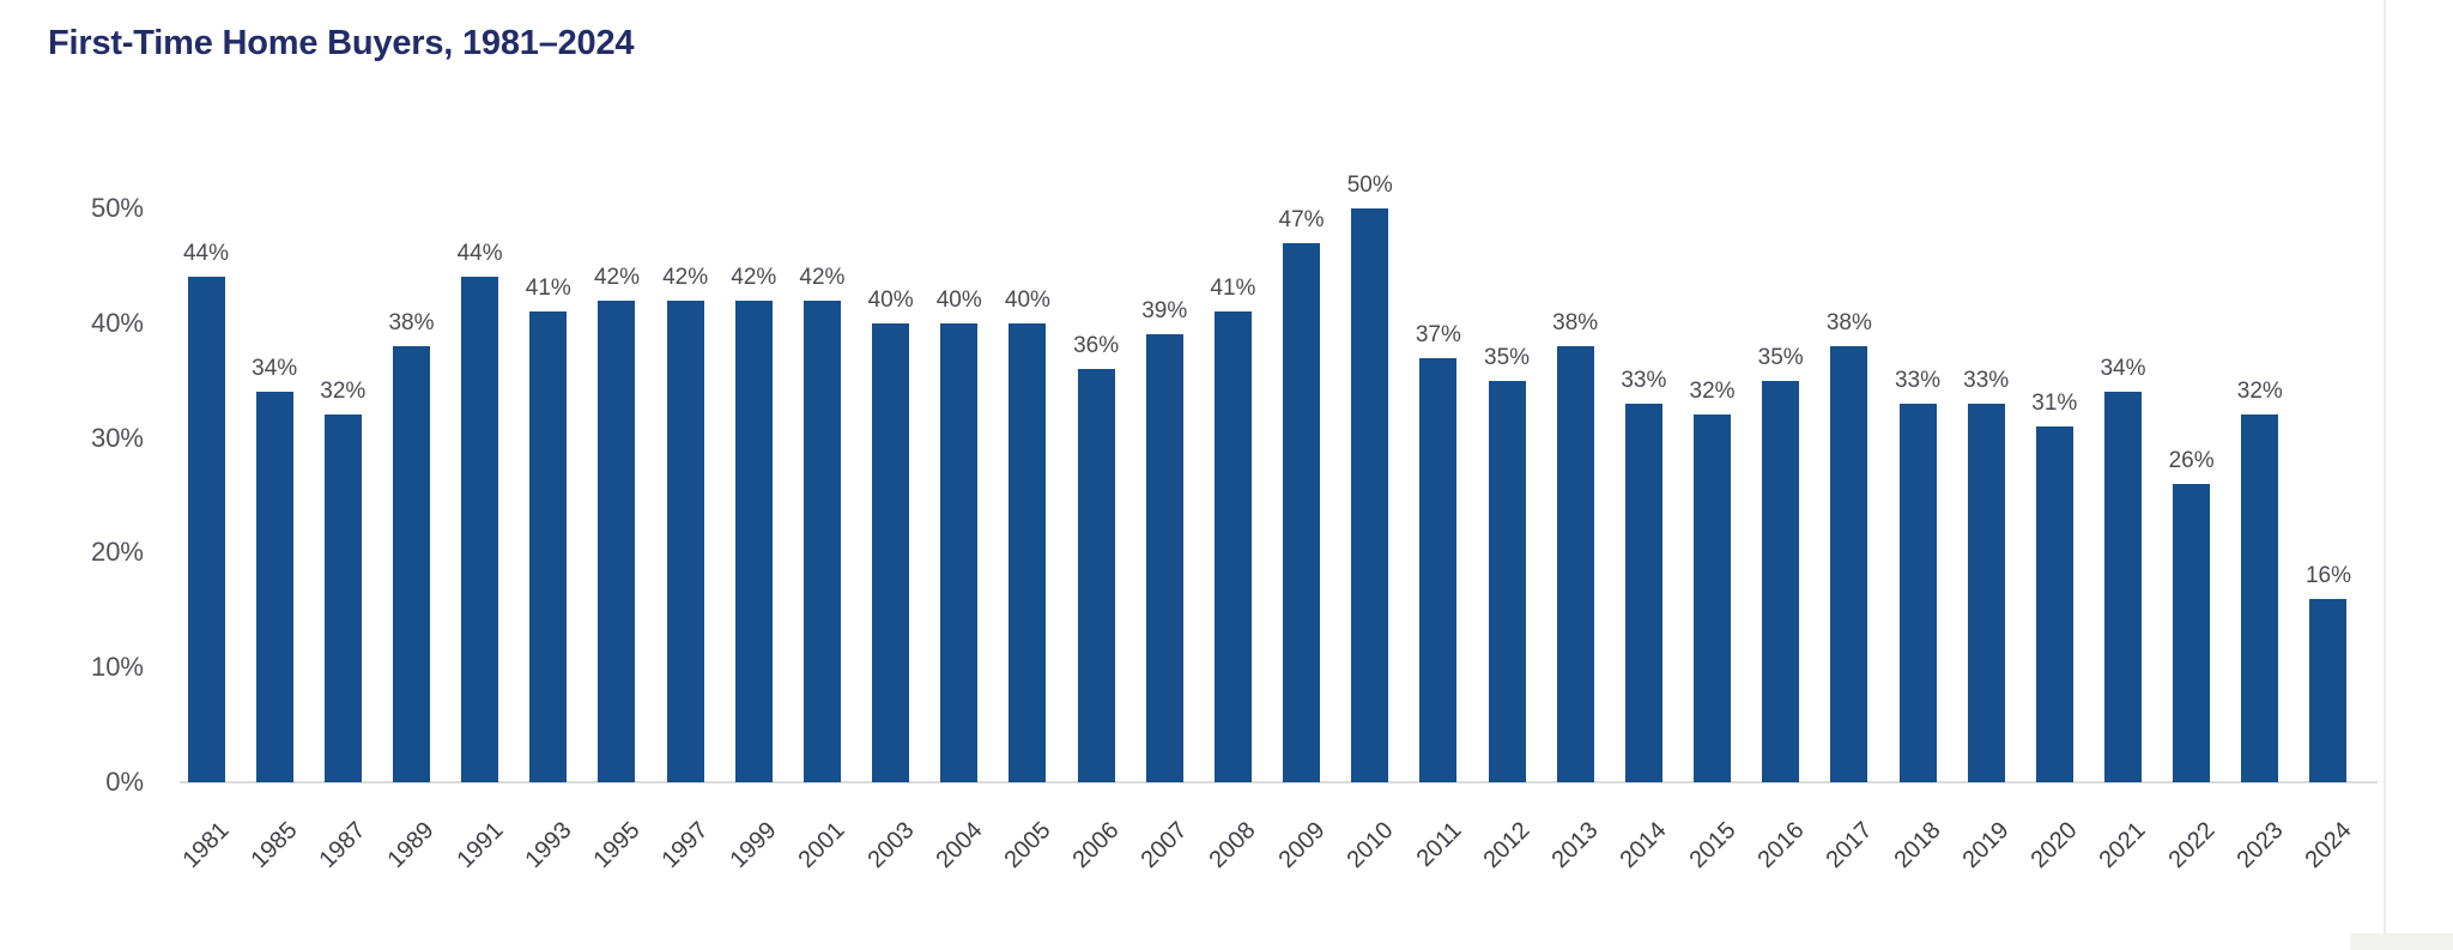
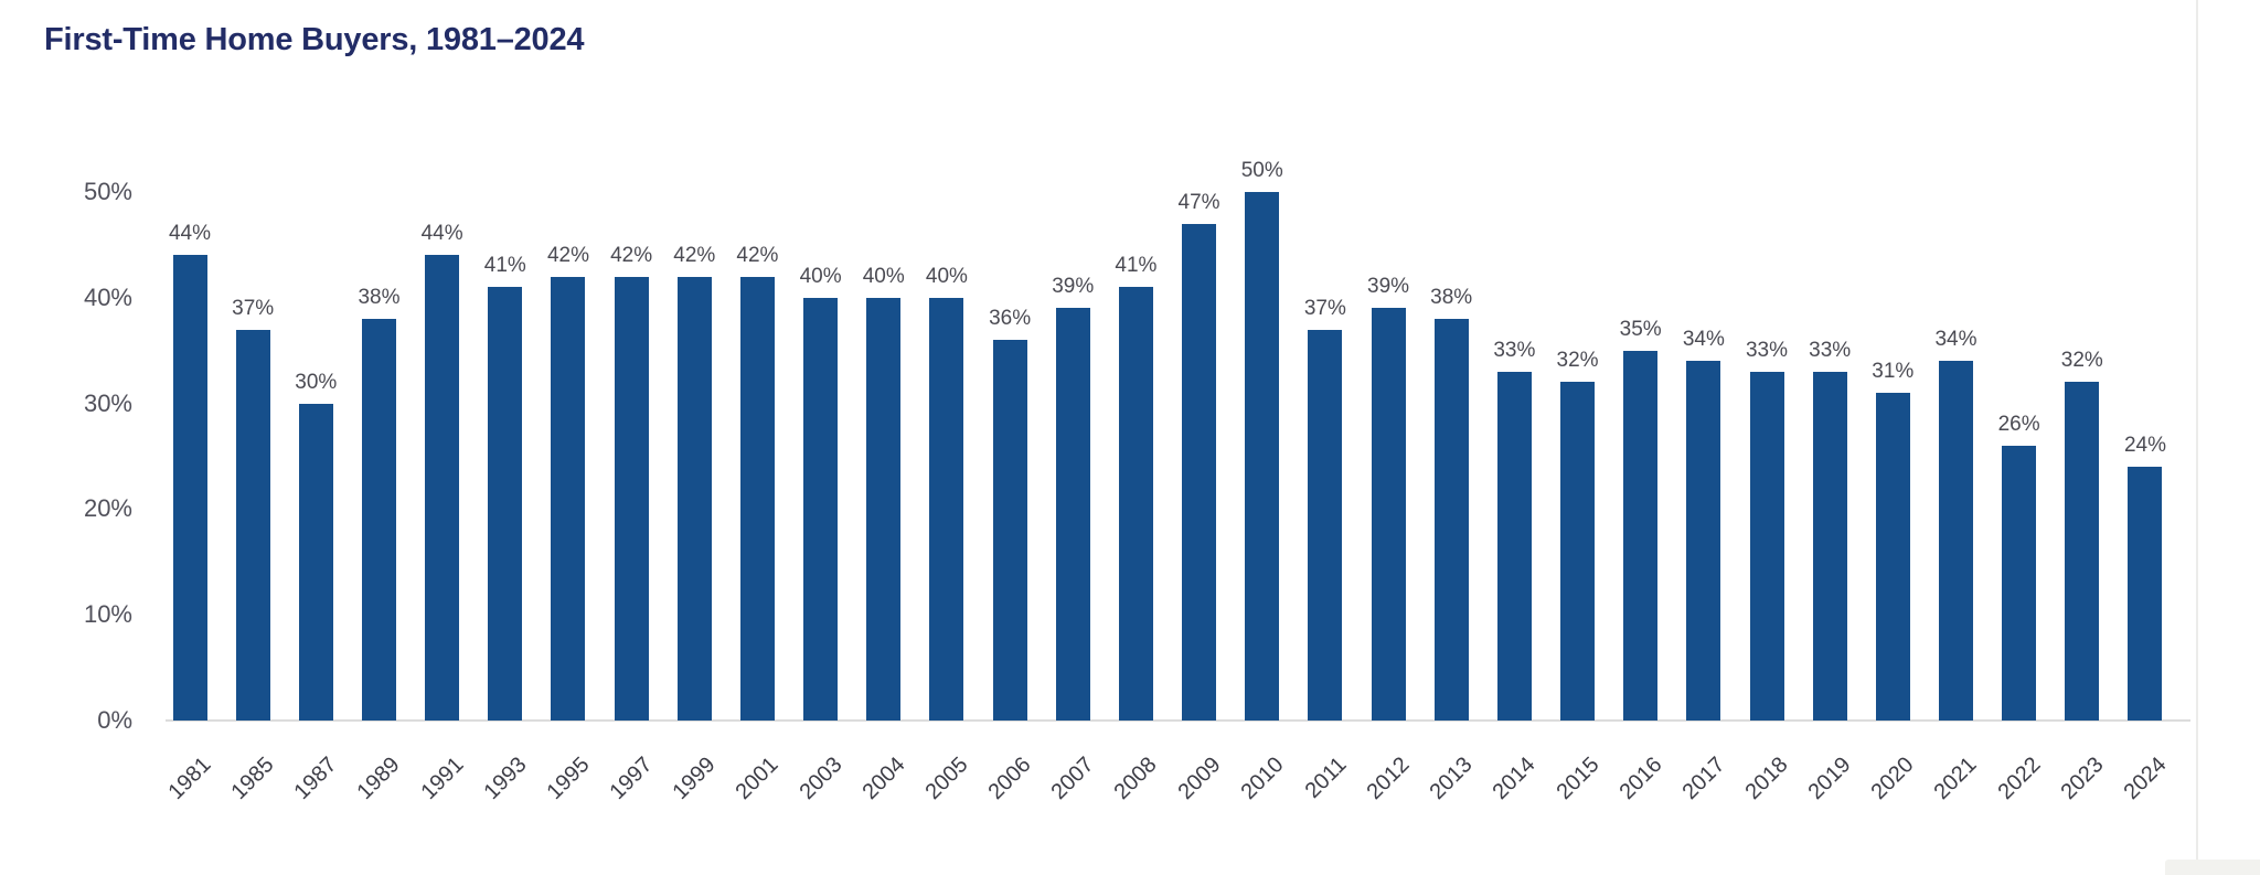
1985: 34% -> 37%
1987: 32% -> 30%
2012: 35% -> 39%
2017: 38% -> 34%
2024: 16% -> 24%
